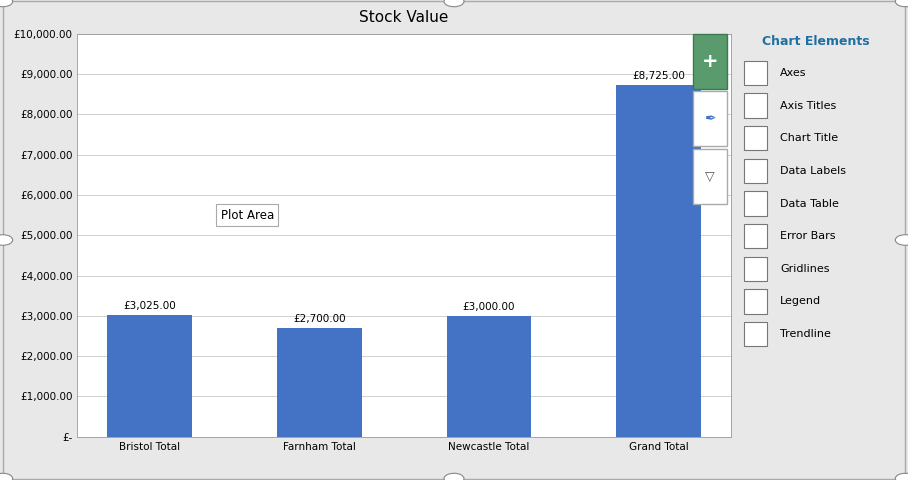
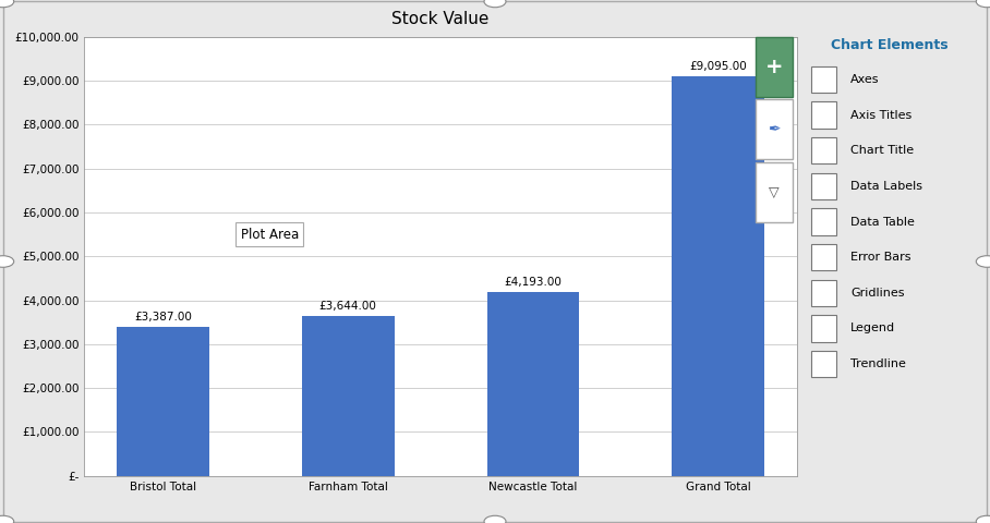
Bristol Total: £3,025.00 -> £3,387.00
Farnham Total: £2,700.00 -> £3,644.00
Newcastle Total: £3,000.00 -> £4,193.00
Grand Total: £8,725.00 -> £9,095.00
